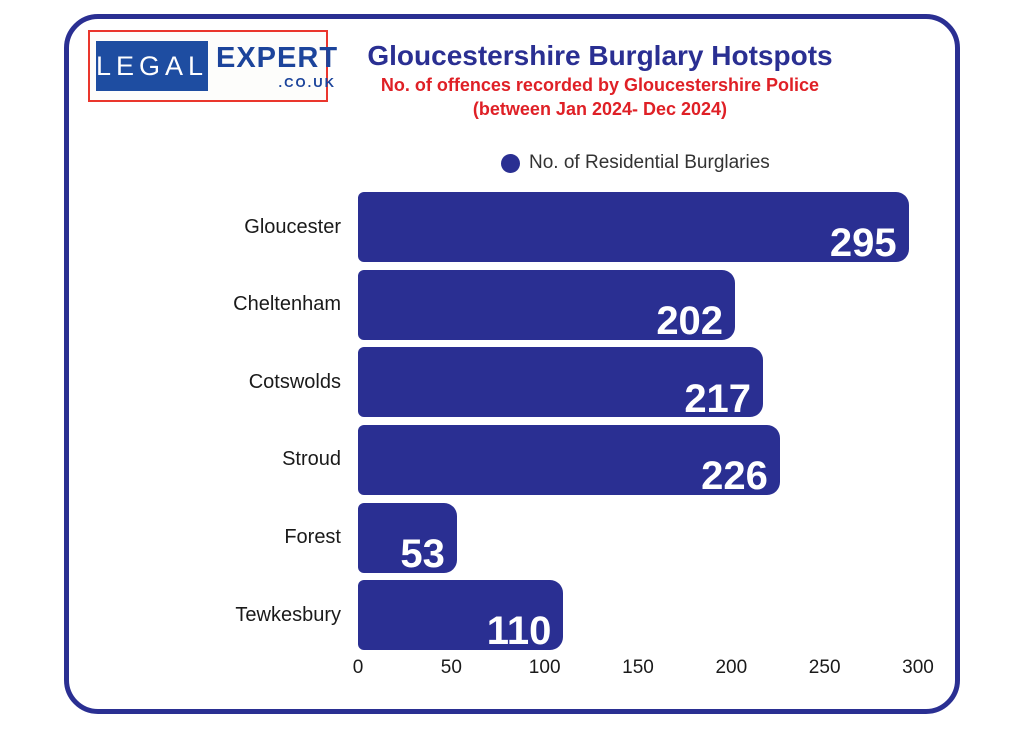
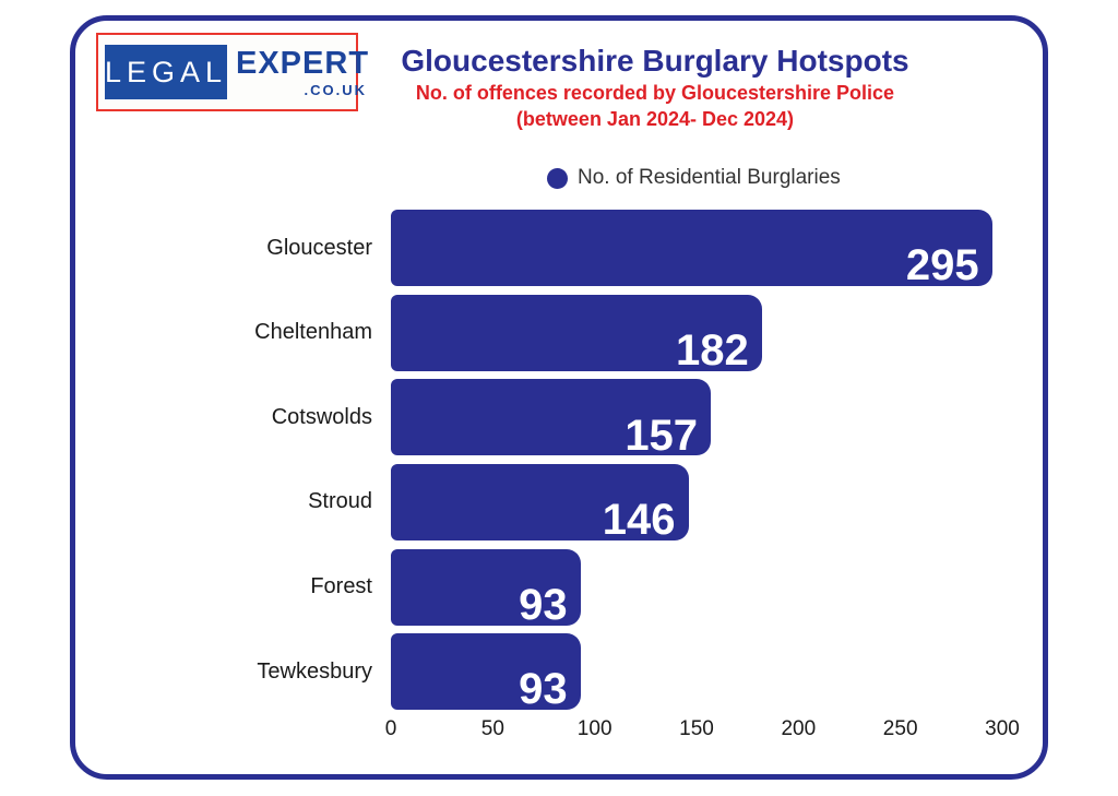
Cheltenham: 202 -> 182
Cotswolds: 217 -> 157
Stroud: 226 -> 146
Forest: 53 -> 93
Tewkesbury: 110 -> 93
